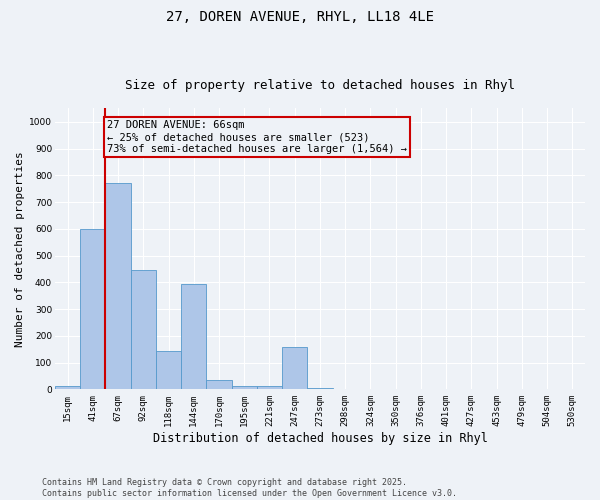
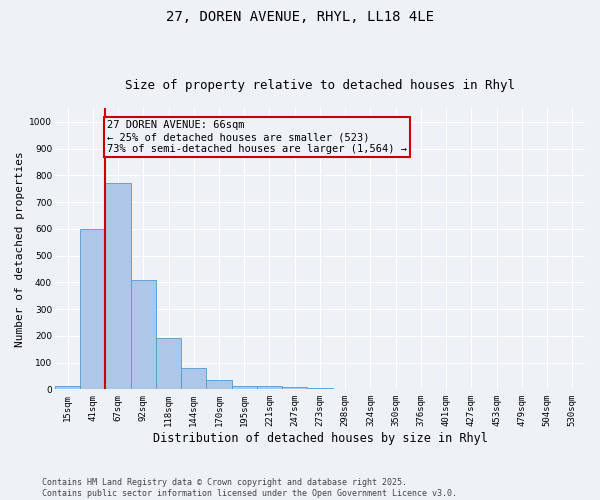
92sqm: 445 -> 410
118sqm: 145 -> 192
144sqm: 395 -> 78
247sqm: 160 -> 10
